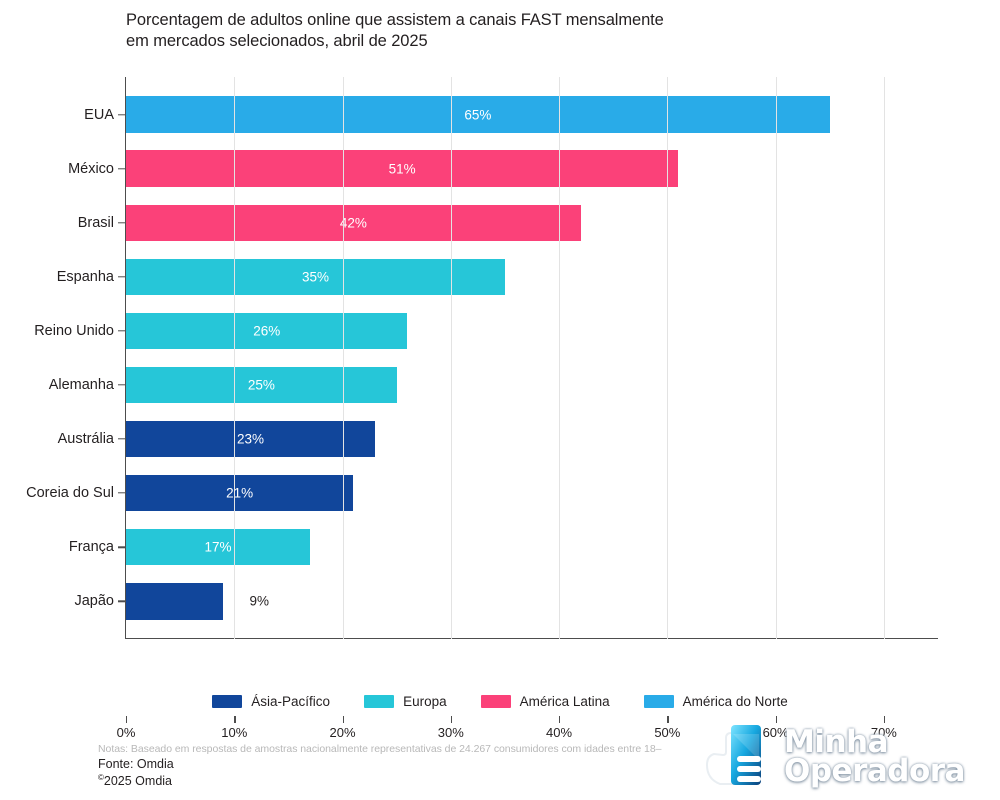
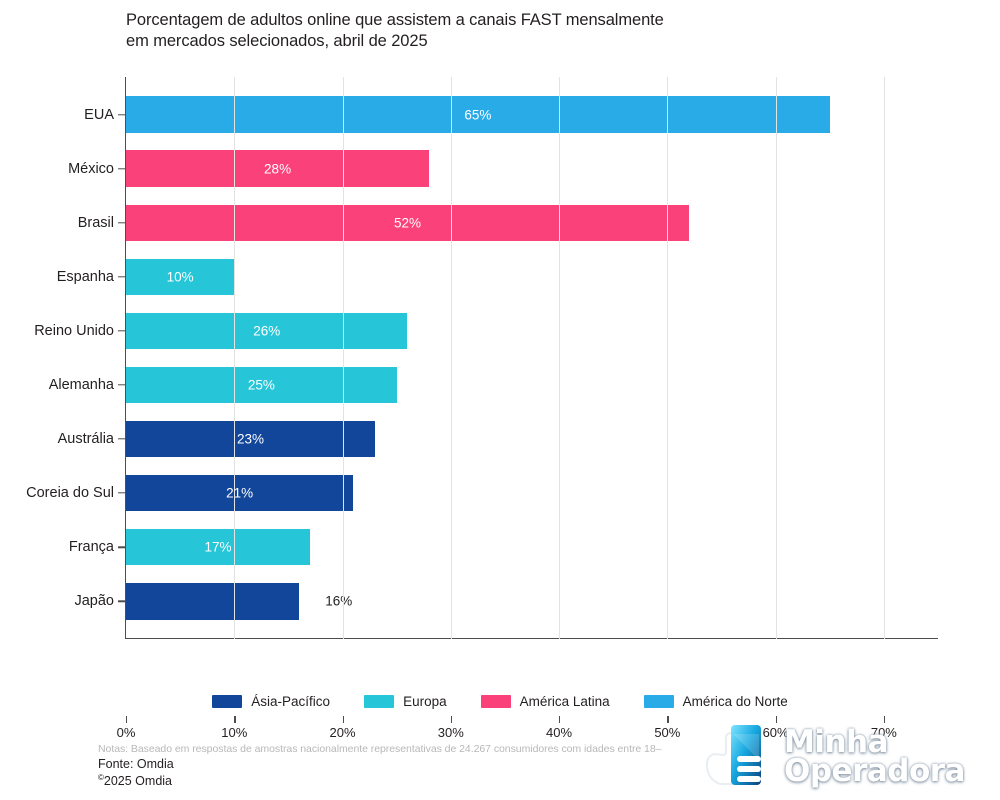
México: 51% -> 28%
Brasil: 42% -> 52%
Espanha: 35% -> 10%
Japão: 9% -> 16%
